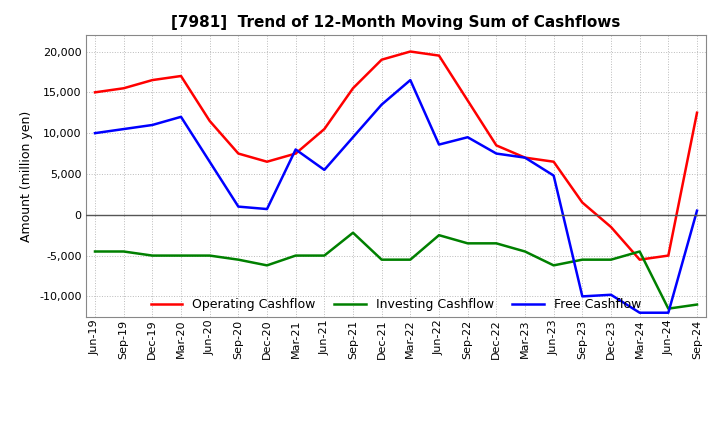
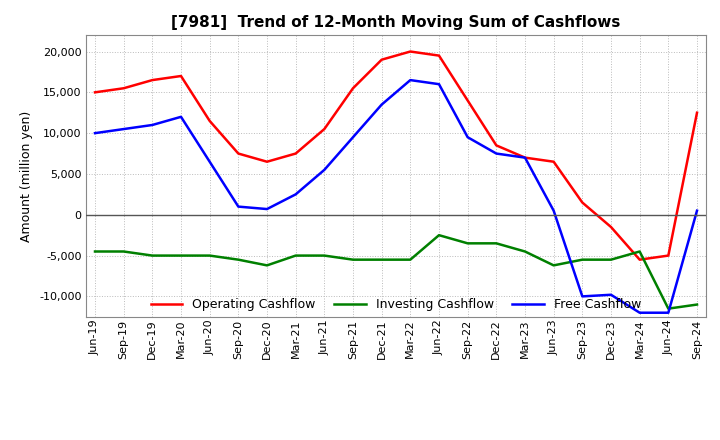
Free Cashflow/Mar-21: 8,000 -> 2,500
Investing Cashflow/Sep-21: -2,200 -> -5,500
Free Cashflow/Jun-22: 8,600 -> 16,000
Free Cashflow/Jun-23: 4,800 -> 500
